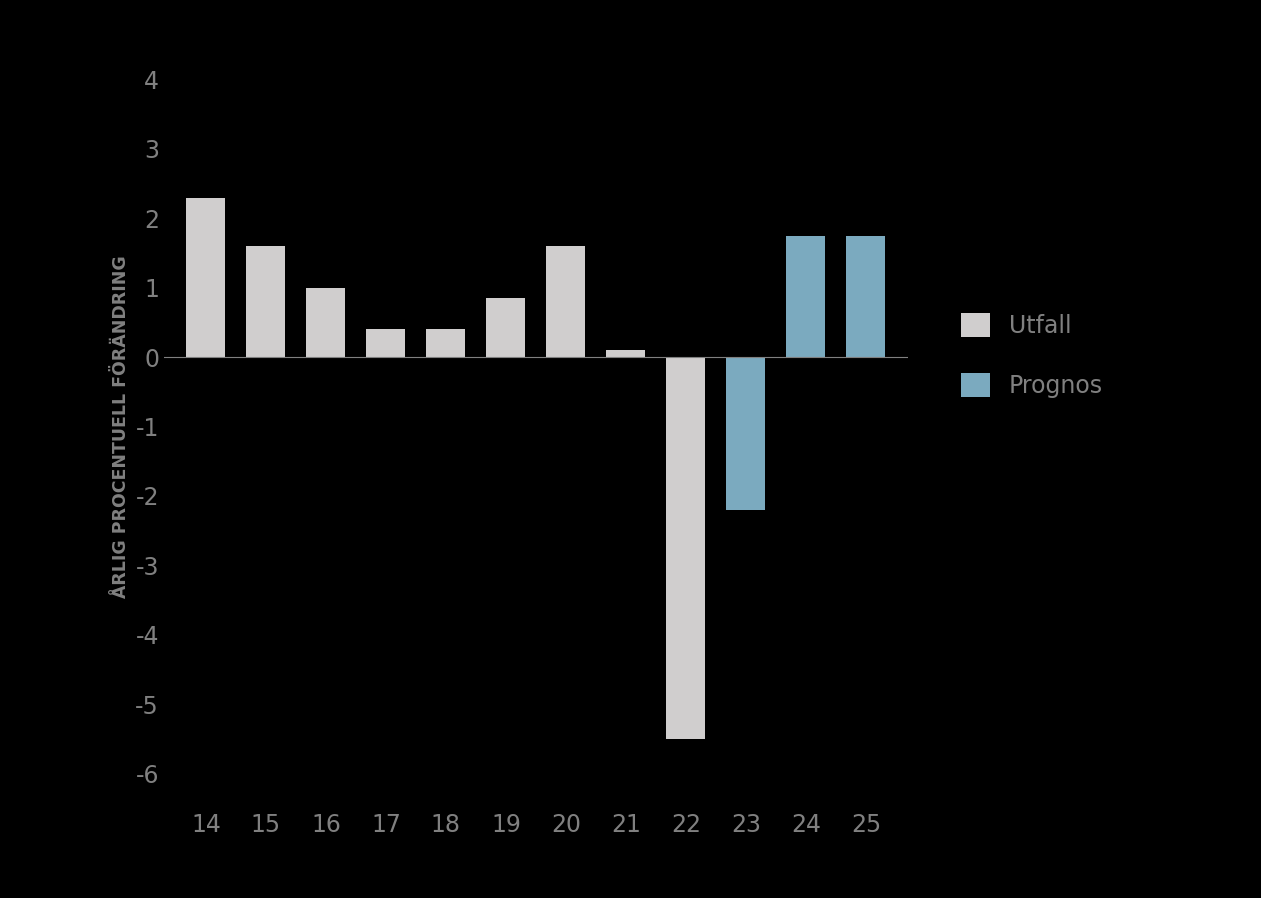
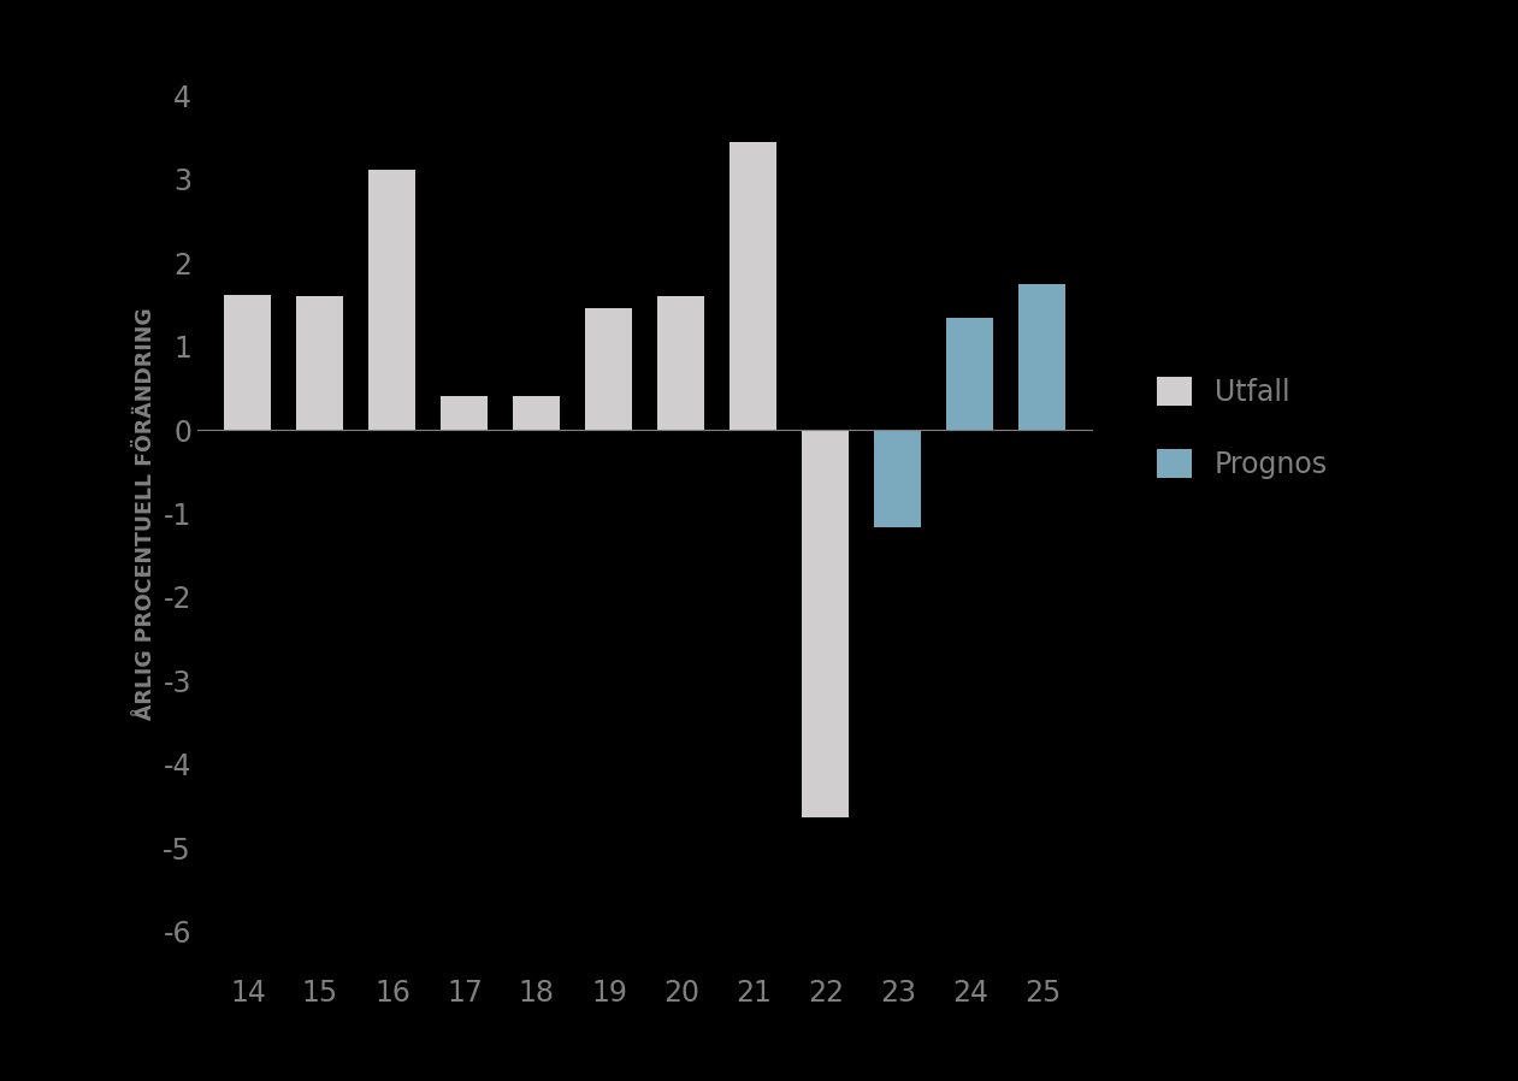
14: 2.30 -> 1.62
16: 1.00 -> 3.12
19: 0.85 -> 1.46
21: 0.10 -> 3.44
22: -5.50 -> -4.64
23: -2.20 -> -1.16
24: 1.75 -> 1.34
